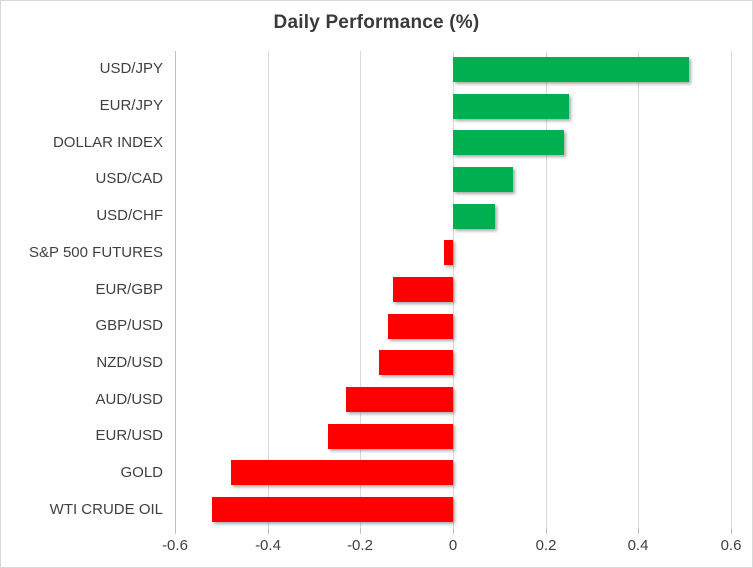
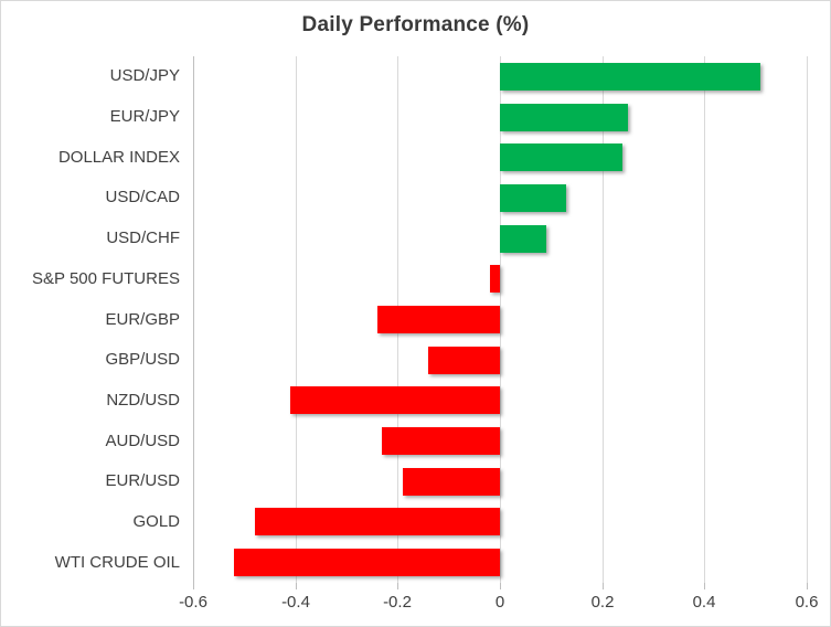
EUR/GBP: -0.13 -> -0.24
NZD/USD: -0.16 -> -0.41
EUR/USD: -0.27 -> -0.19
